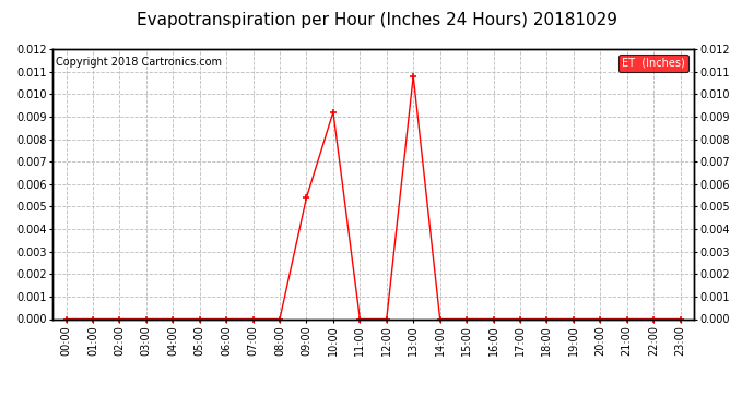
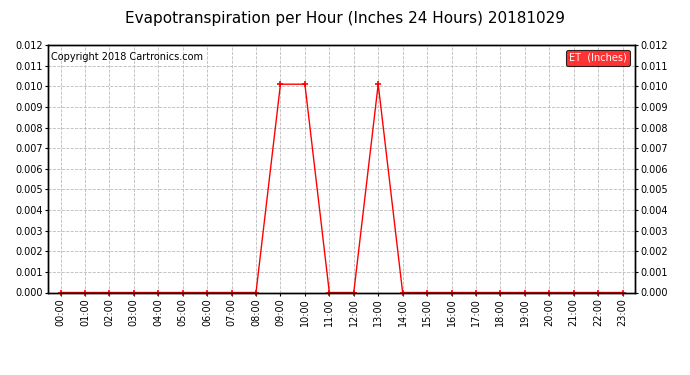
09:00: 0.0054 -> 0.0101
10:00: 0.0092 -> 0.0101
13:00: 0.0108 -> 0.0101
